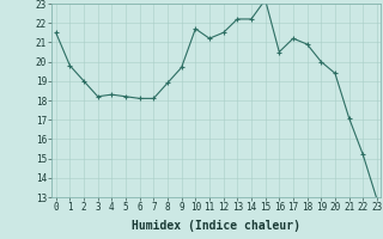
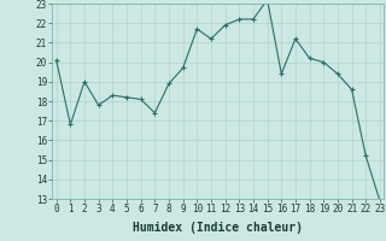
0: 21.5 -> 20.1
1: 19.8 -> 16.8
3: 18.2 -> 17.8
7: 18.1 -> 17.4
12: 21.5 -> 21.9
16: 20.5 -> 19.4
18: 20.9 -> 20.2
21: 17.1 -> 18.6
